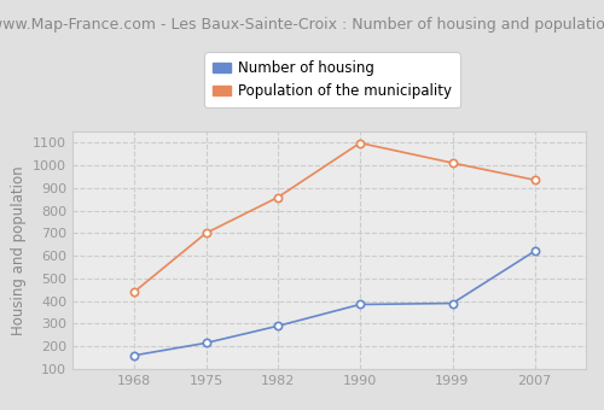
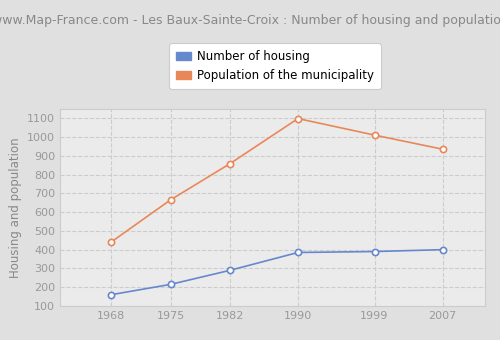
Population of the municipality/1975: 700 -> 660
Number of housing/2007: 620 -> 400
